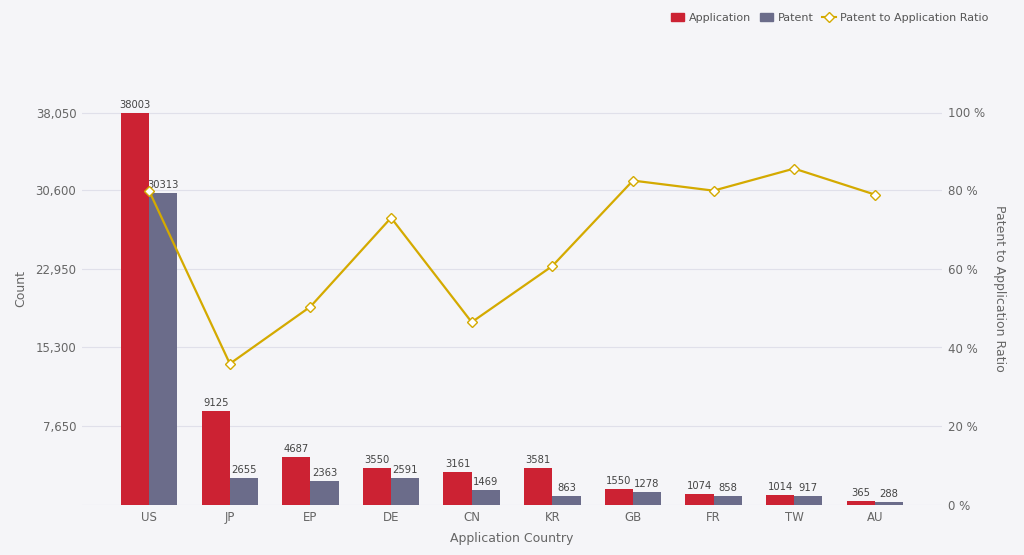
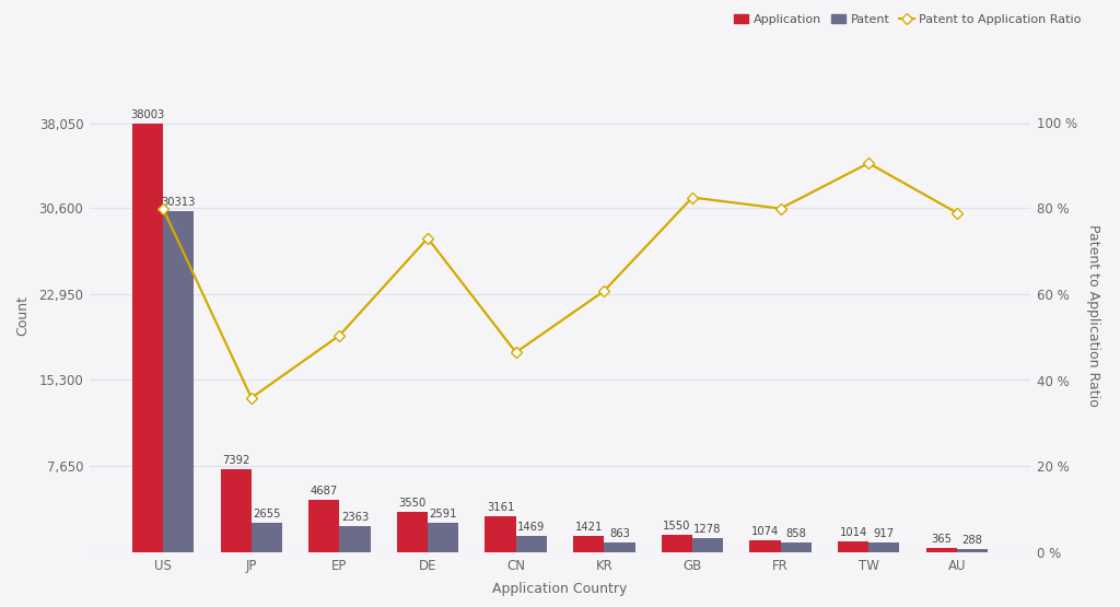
Application/JP: 9125 -> 7392
Application/KR: 3581 -> 1421
Patent to Application Ratio/TW: 85.5 % -> 90.4 %
